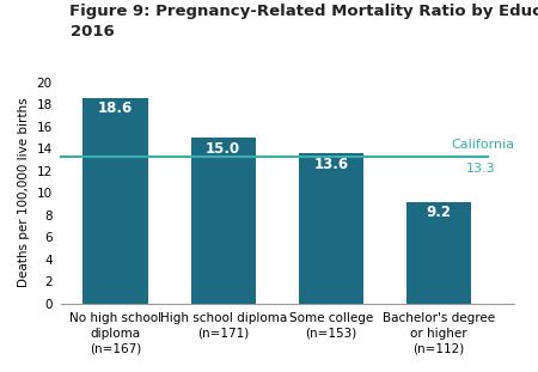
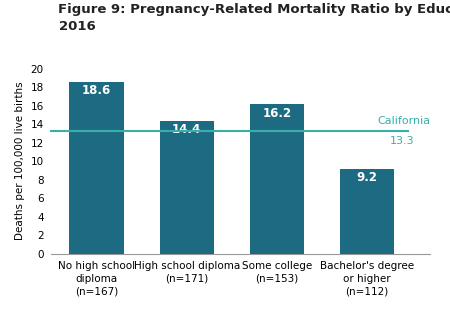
High school diploma (n=171): 15.0 -> 14.4
Some college (n=153): 13.6 -> 16.2
